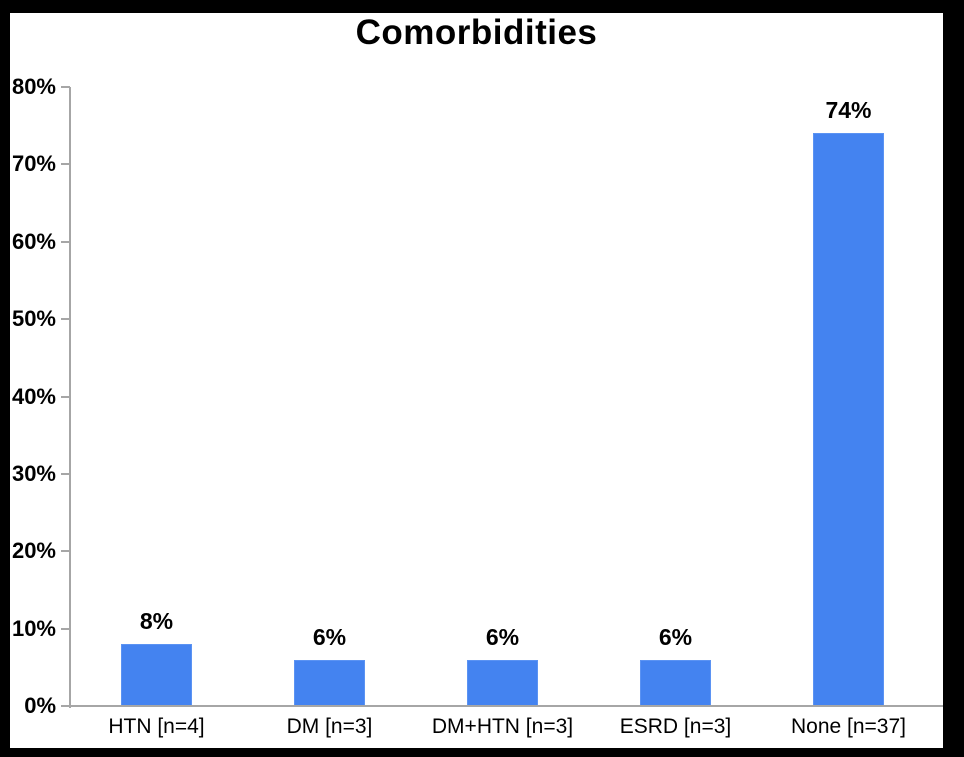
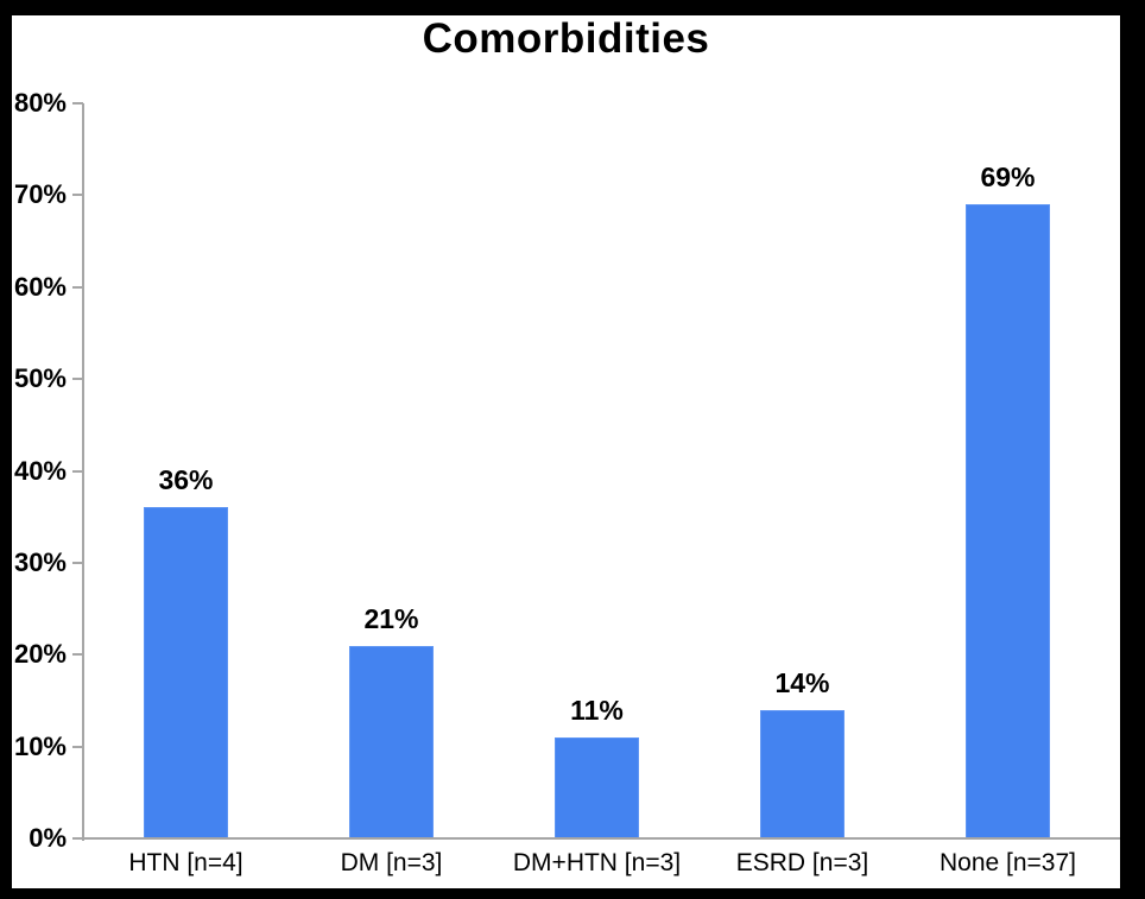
HTN [n=4]: 8% -> 36%
DM [n=3]: 6% -> 21%
DM+HTN [n=3]: 6% -> 11%
ESRD [n=3]: 6% -> 14%
None [n=37]: 74% -> 69%
